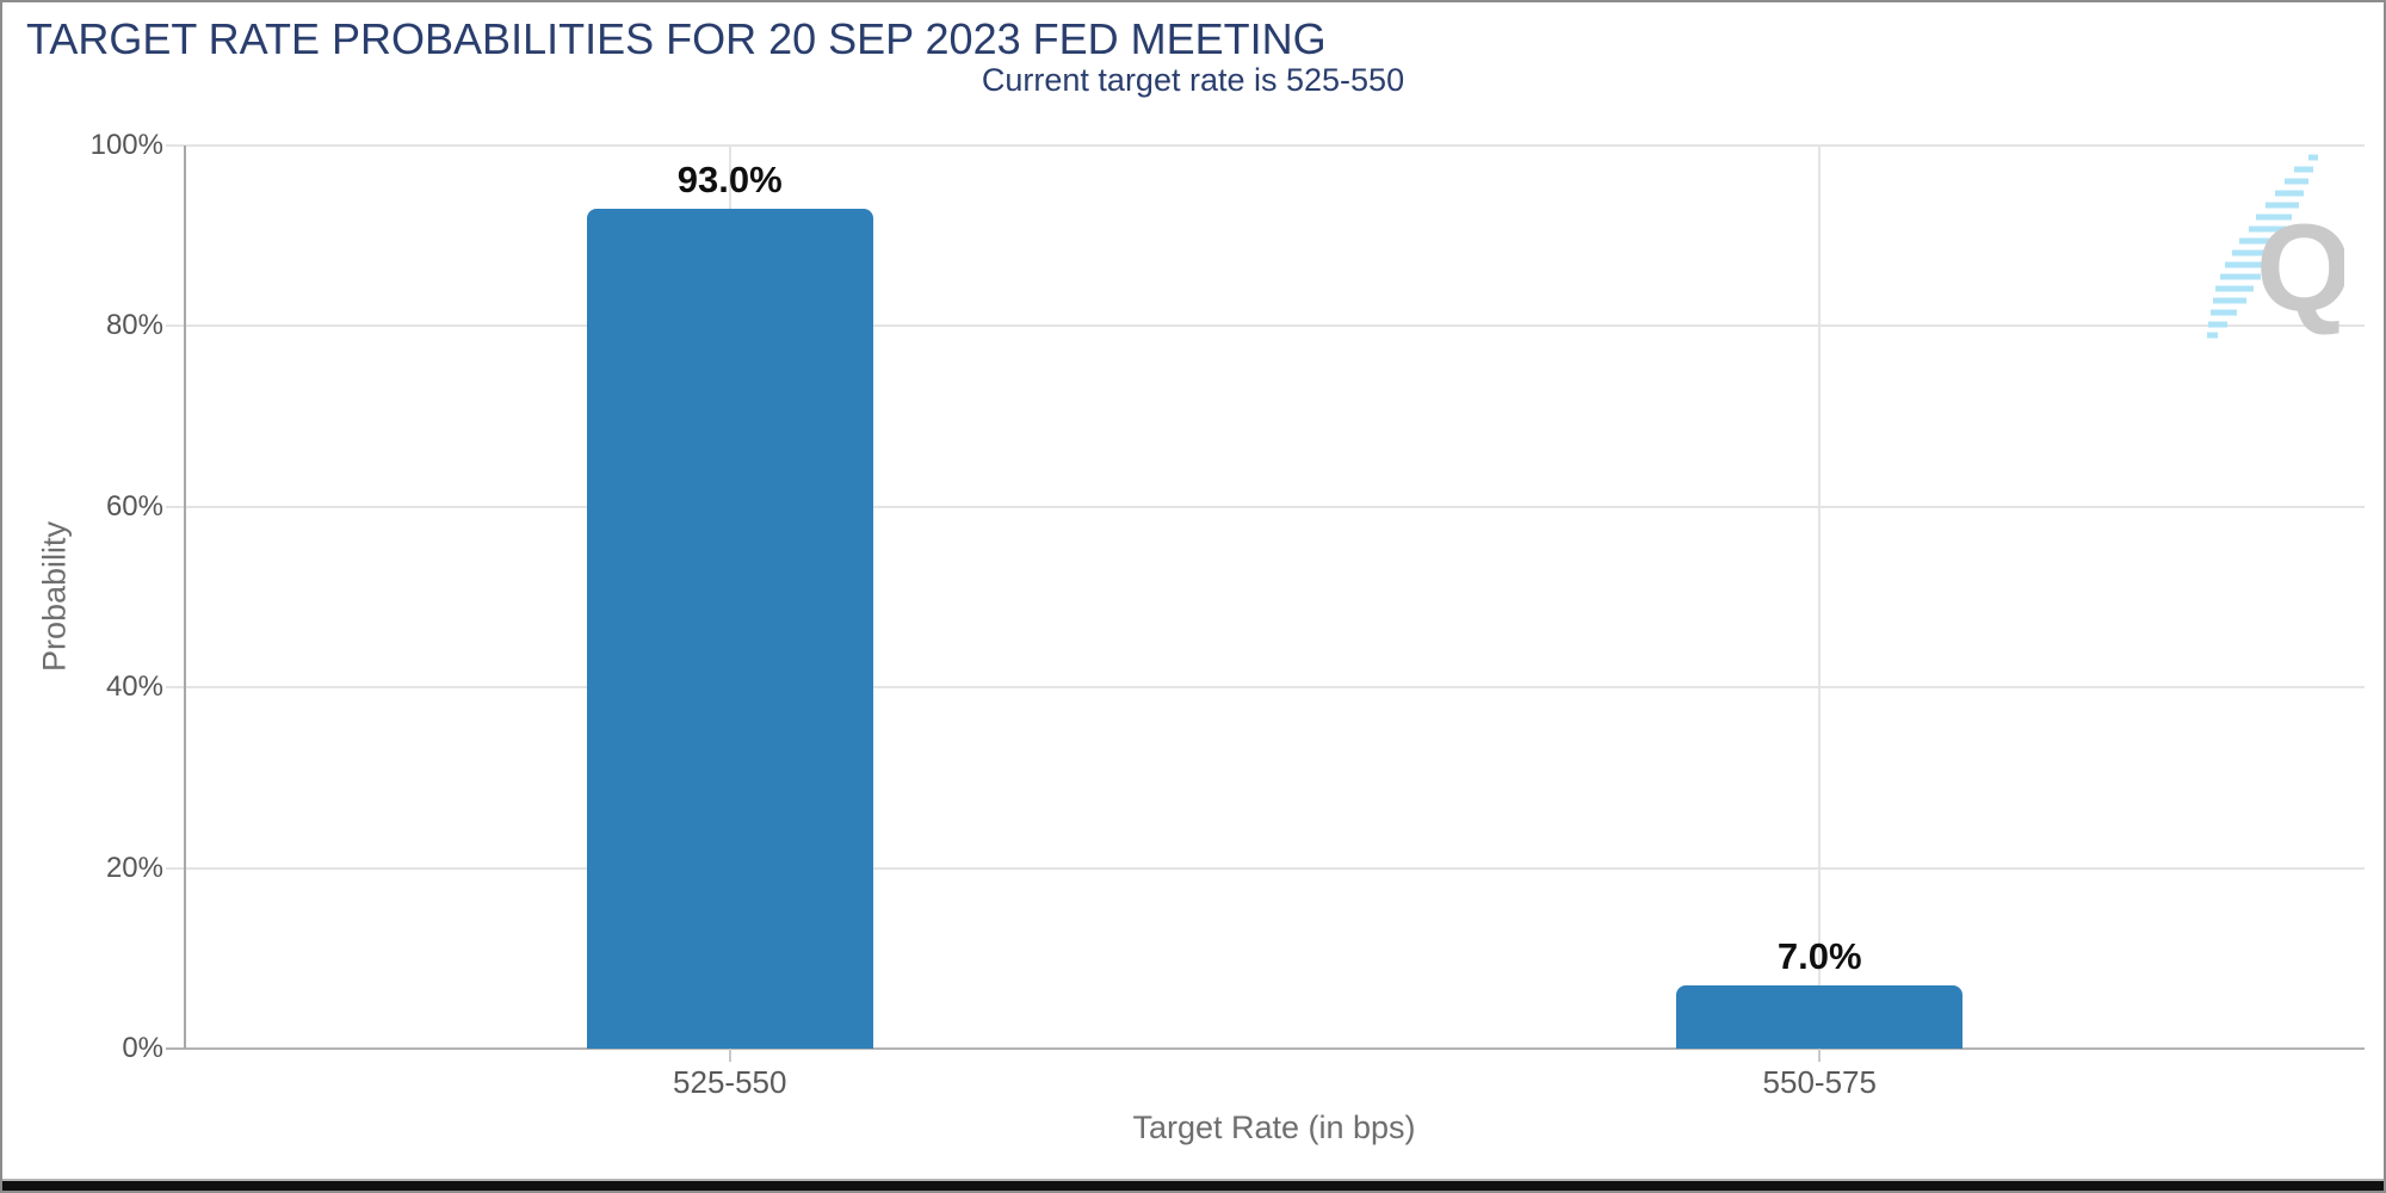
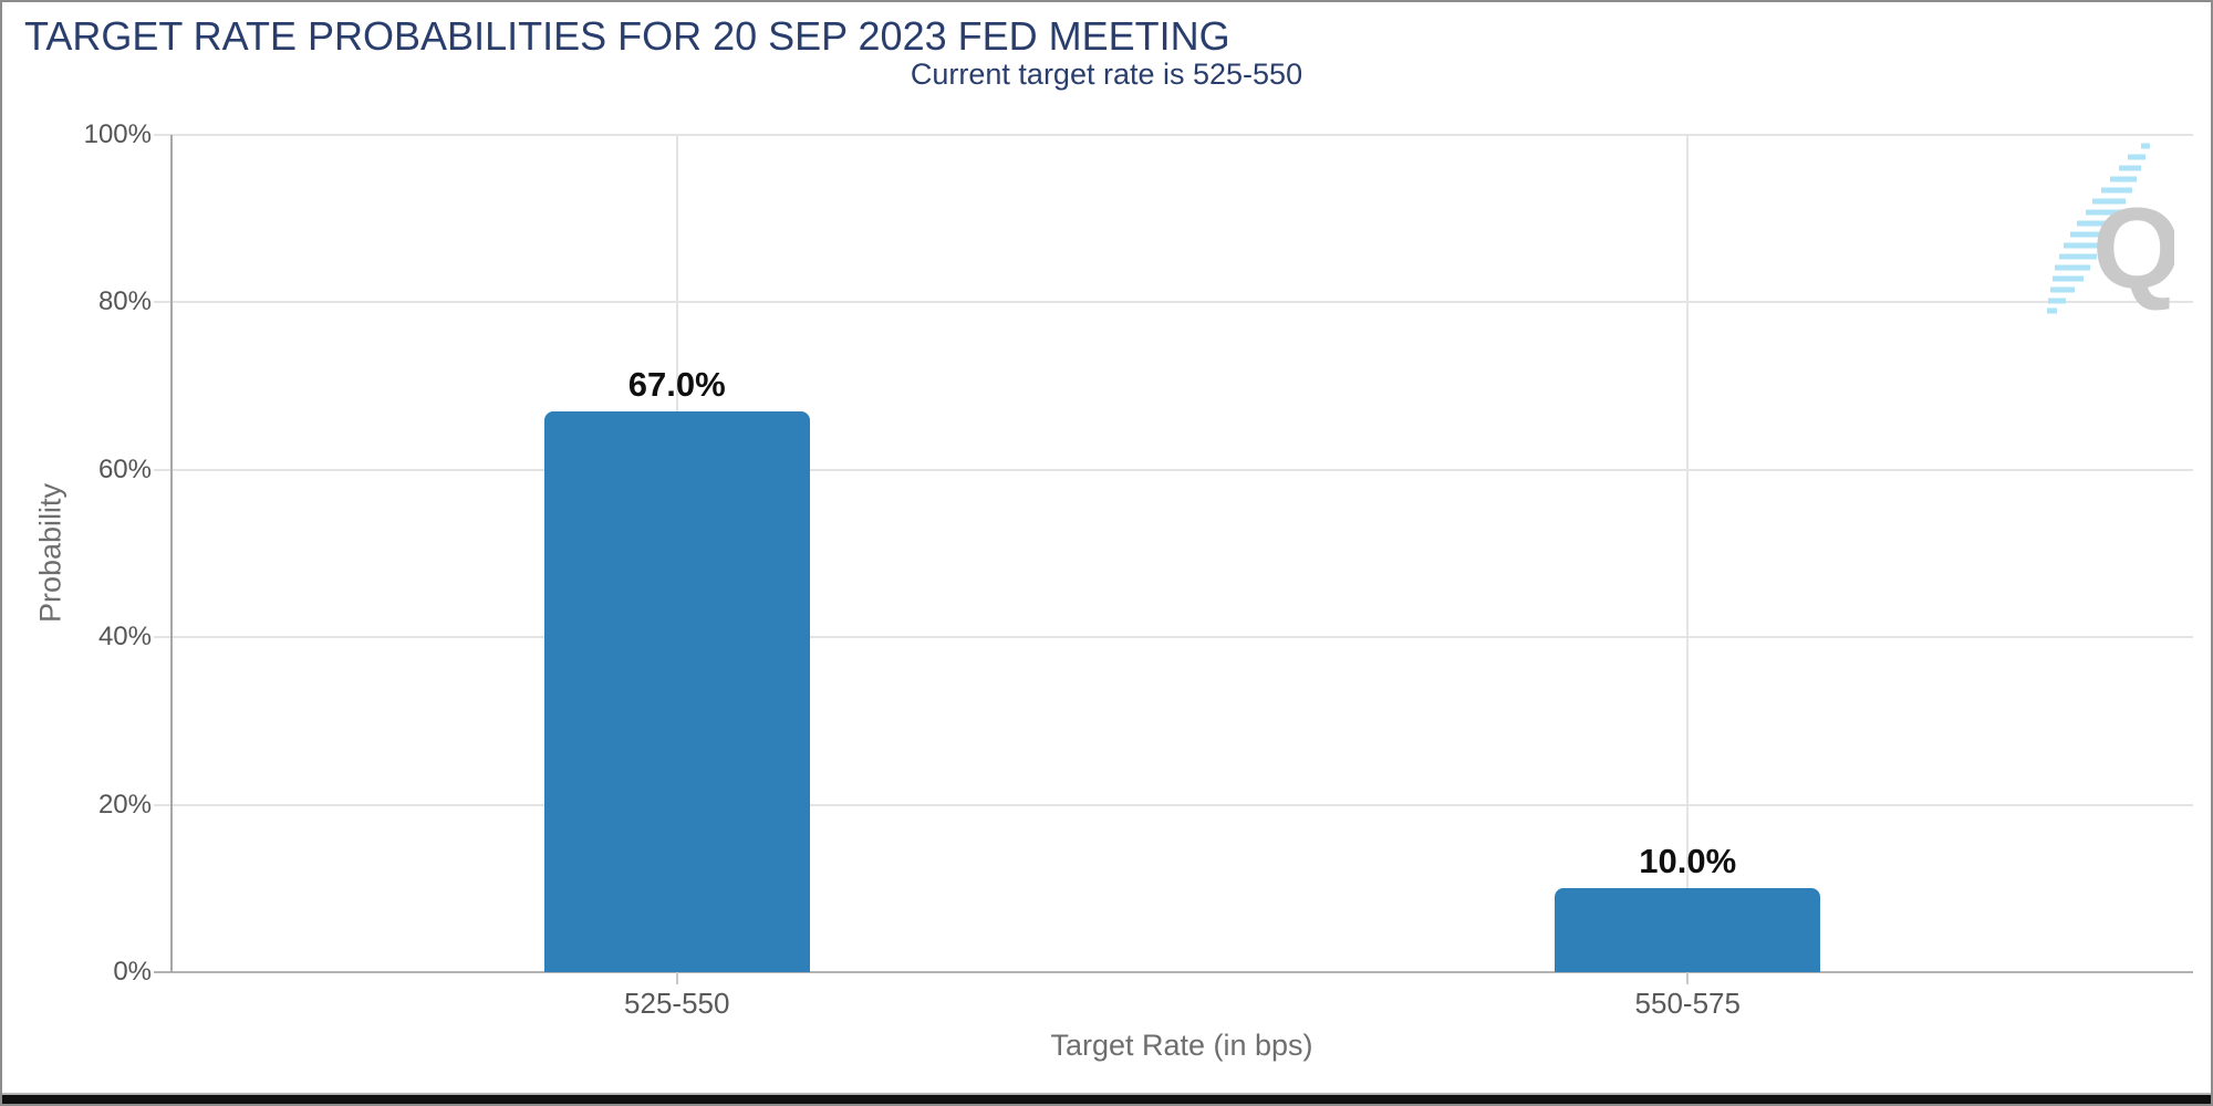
525-550: 93.0% -> 67.0%
550-575: 7.0% -> 10.0%
